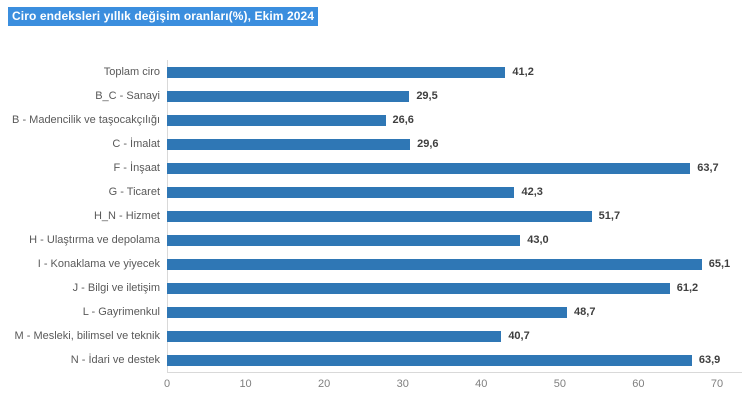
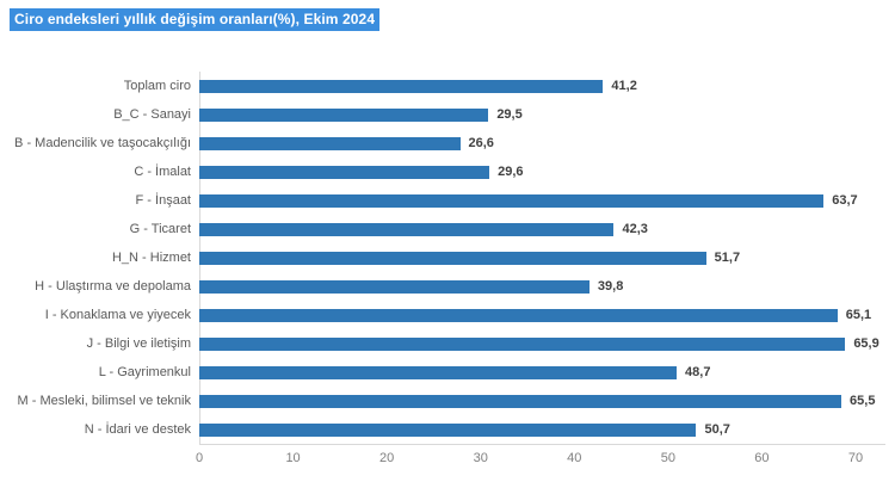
H - Ulaştırma ve depolama: 43,0 -> 39,8
J - Bilgi ve iletişim: 61,2 -> 65,9
M - Mesleki, bilimsel ve teknik: 40,7 -> 65,5
N - İdari ve destek: 63,9 -> 50,7
